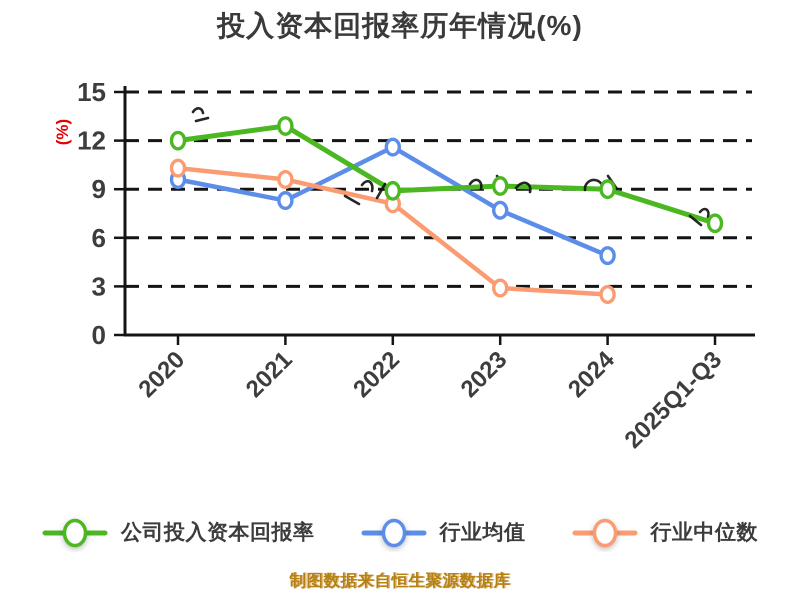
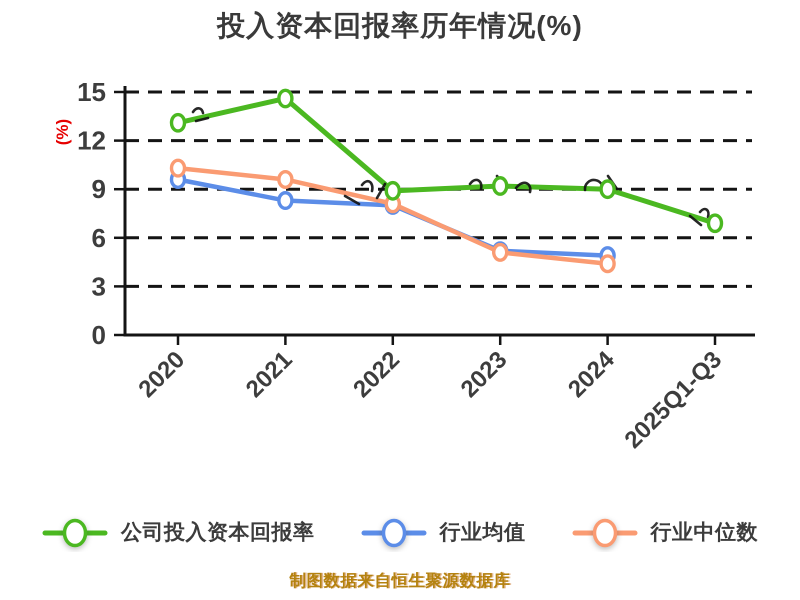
公司投入资本回报率/2020: 12.0 -> 13.1
公司投入资本回报率/2021: 12.9 -> 14.6
行业均值/2022: 11.6 -> 8.0
行业均值/2023: 7.7 -> 5.2
行业中位数/2023: 2.9 -> 5.1
行业中位数/2024: 2.5 -> 4.4
